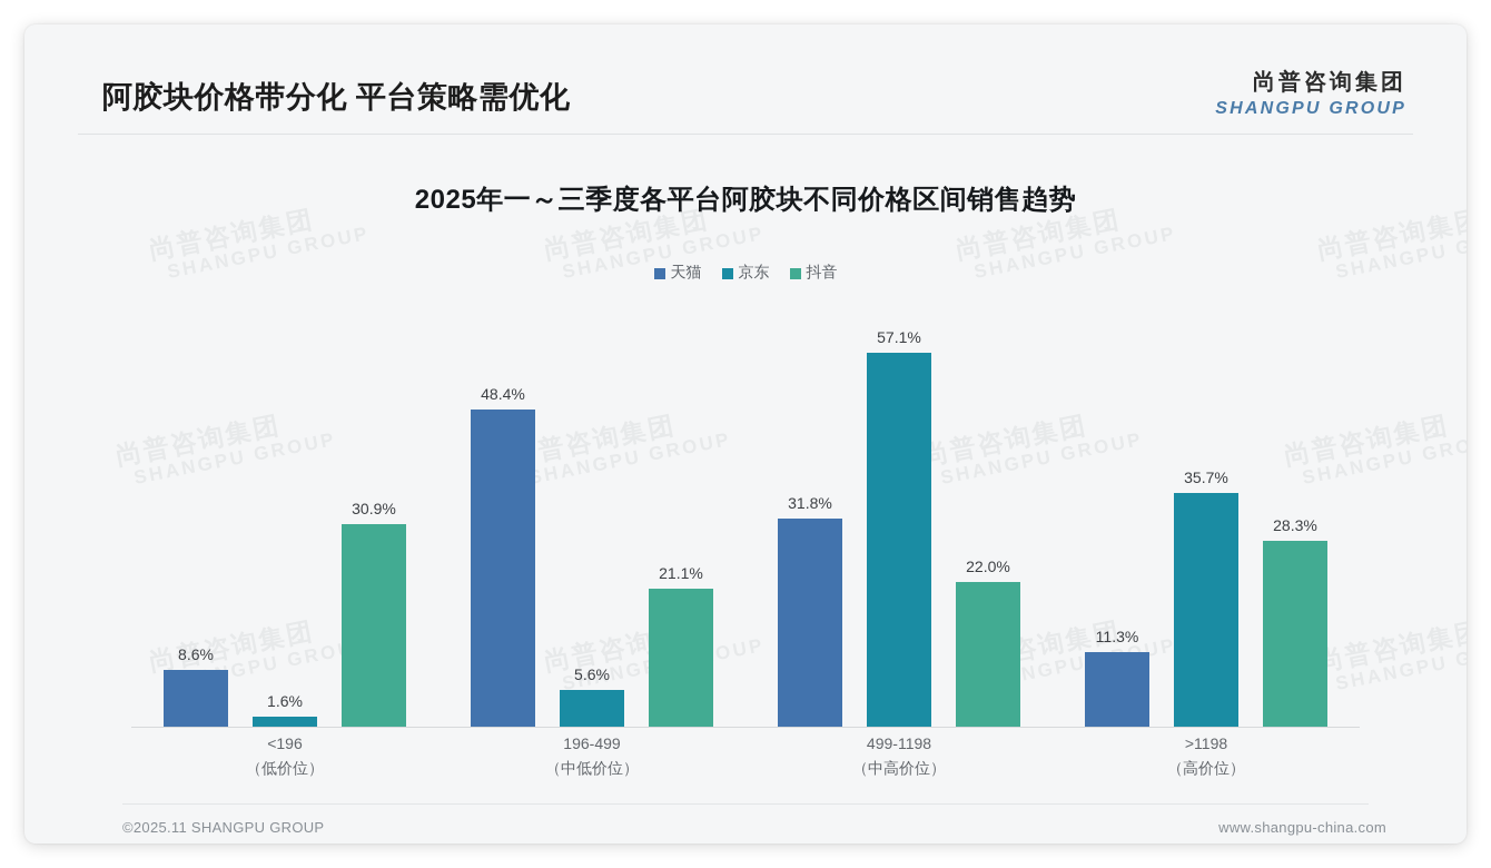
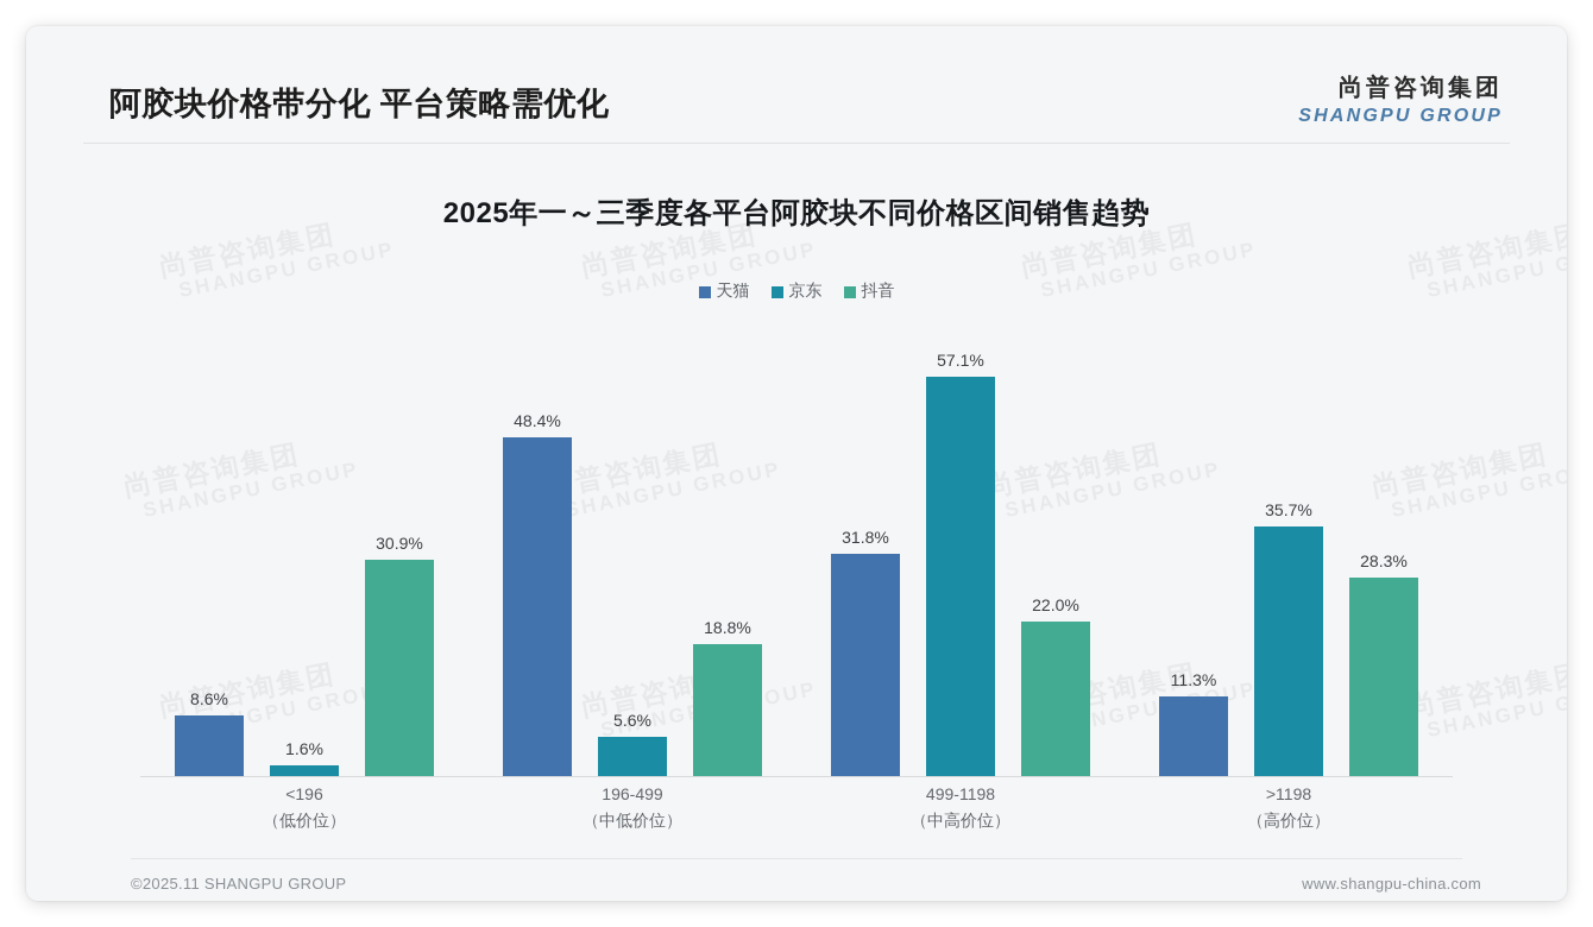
抖音/196-499: 21.1% -> 18.8%
